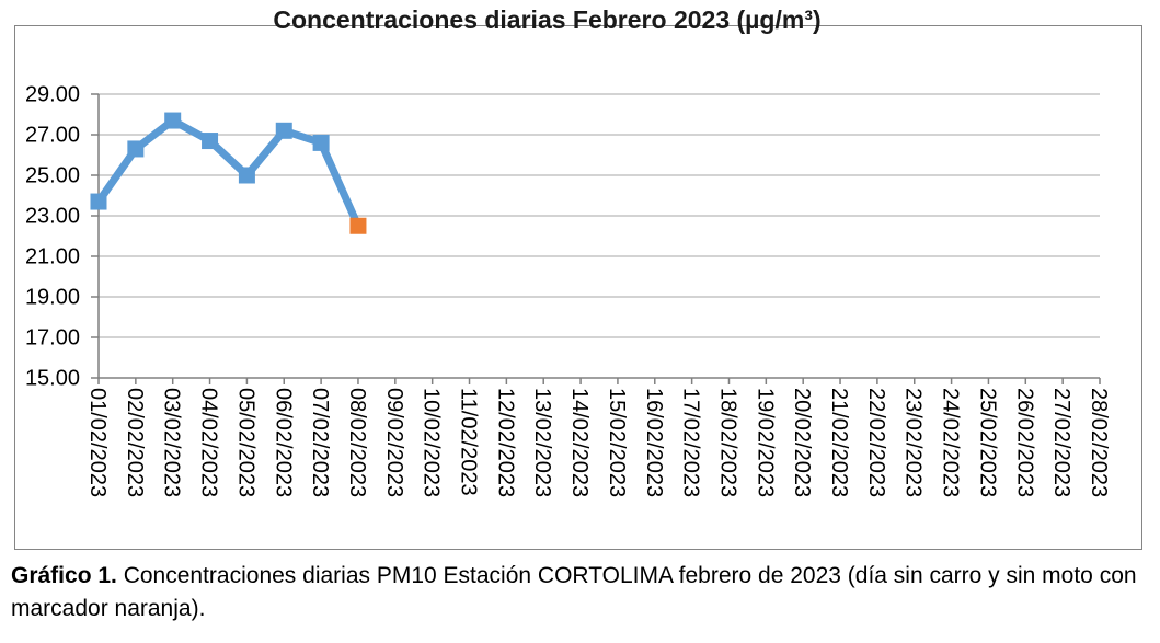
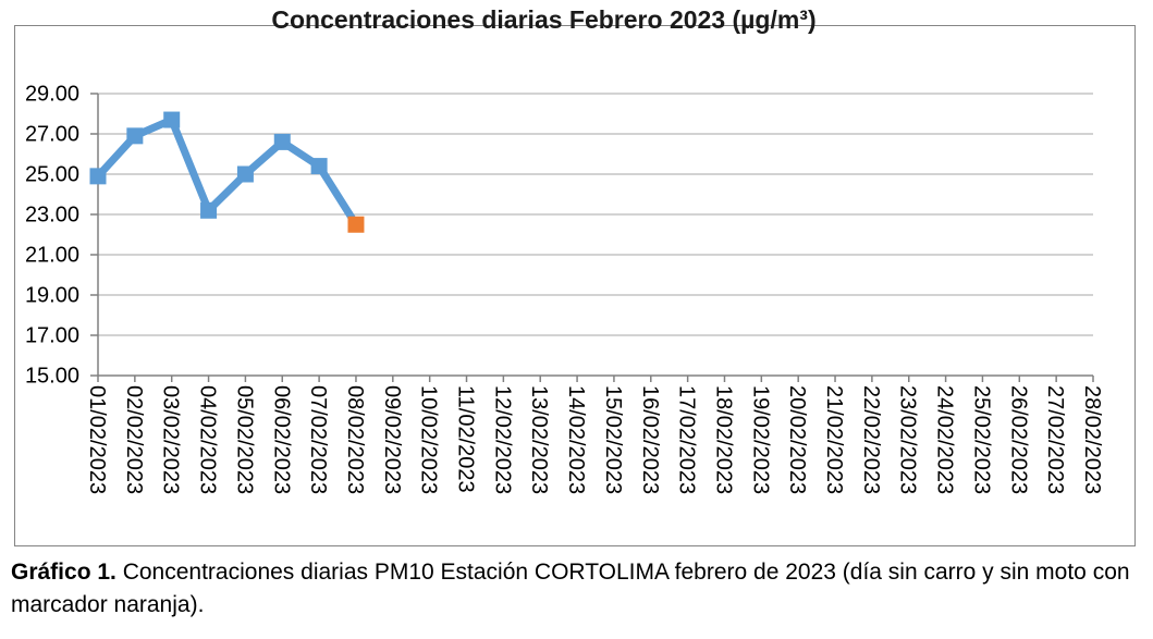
01/02/2023: 23.7 -> 24.9
02/02/2023: 26.3 -> 26.9
04/02/2023: 26.7 -> 23.2
06/02/2023: 27.2 -> 26.6
07/02/2023: 26.6 -> 25.4
